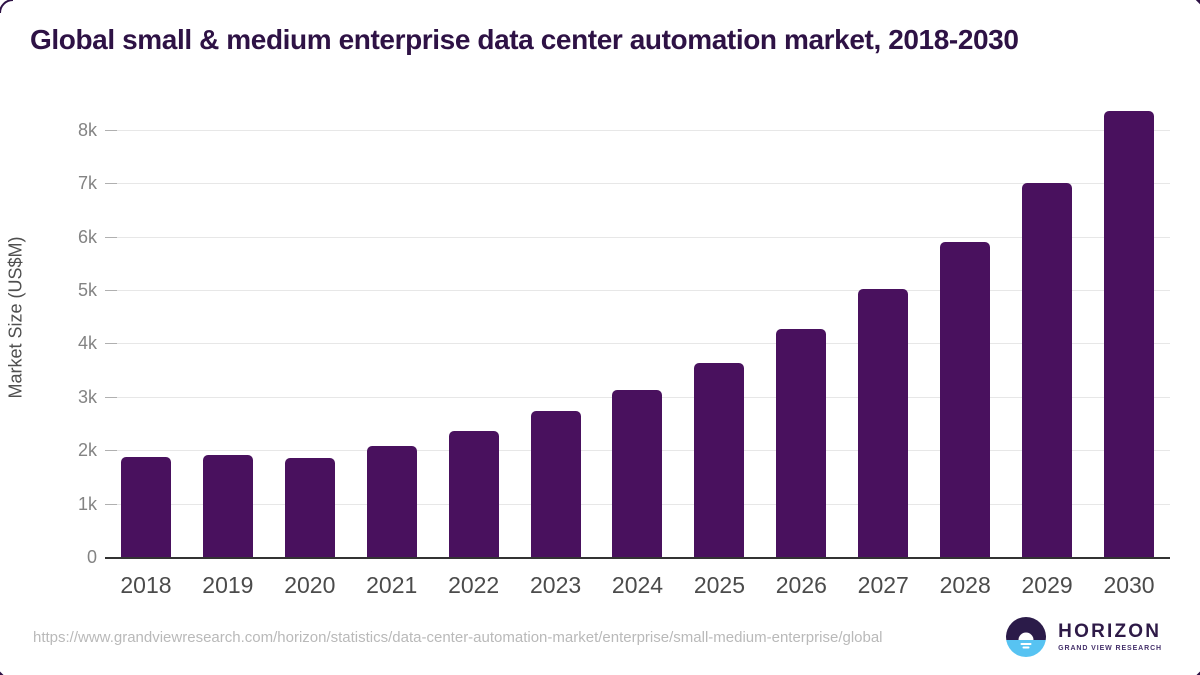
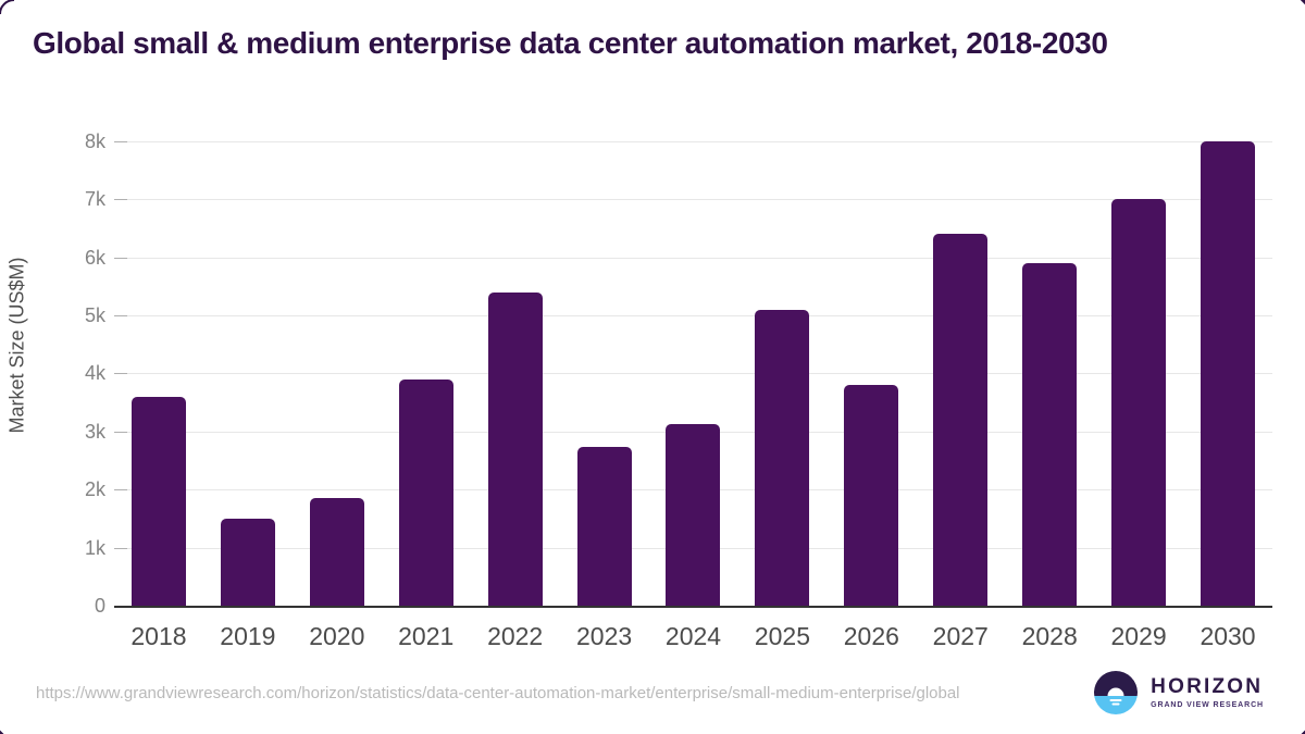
2018: 1.9k -> 3.6k
2019: 1.9k -> 1.5k
2021: 2.1k -> 3.9k
2022: 2.4k -> 5.4k
2025: 3.6k -> 5.1k
2026: 4.3k -> 3.8k
2027: 5.0k -> 6.4k
2030: 8.4k -> 8.0k
